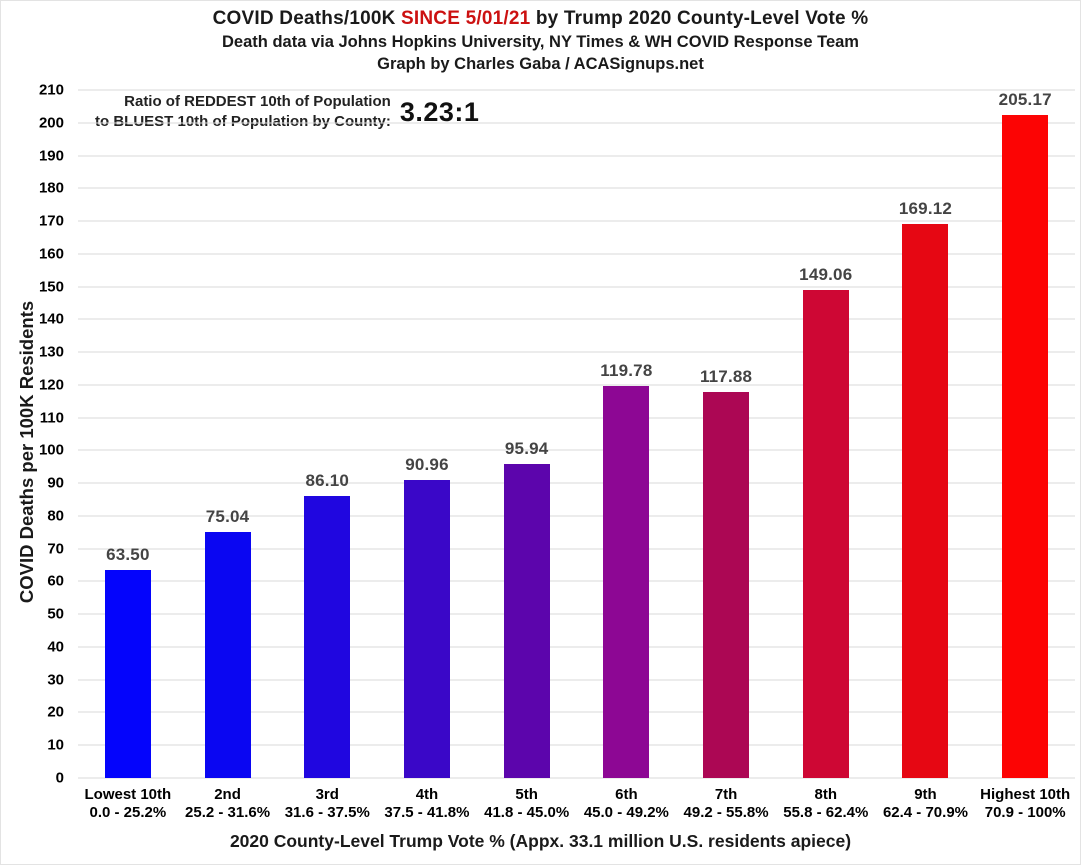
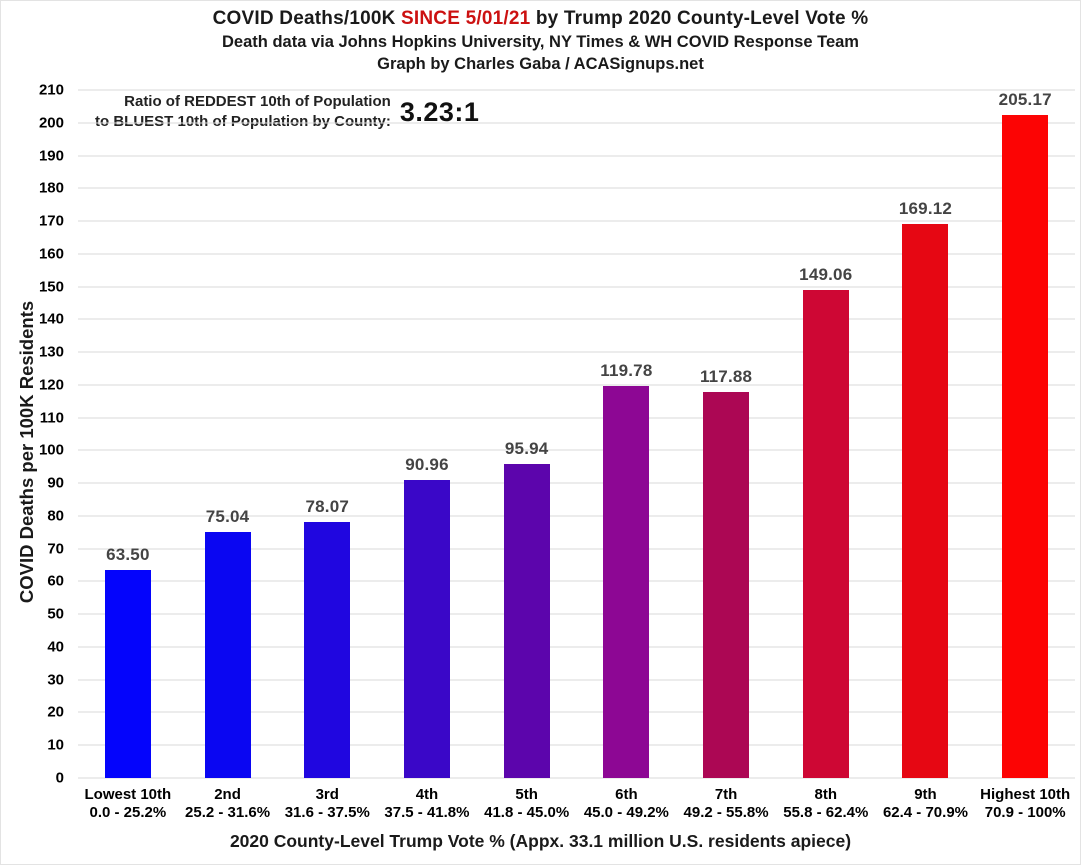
3rd: 86.10 -> 78.07
